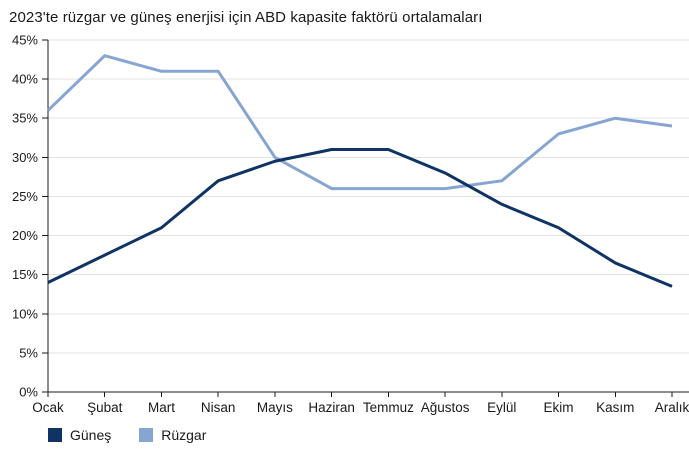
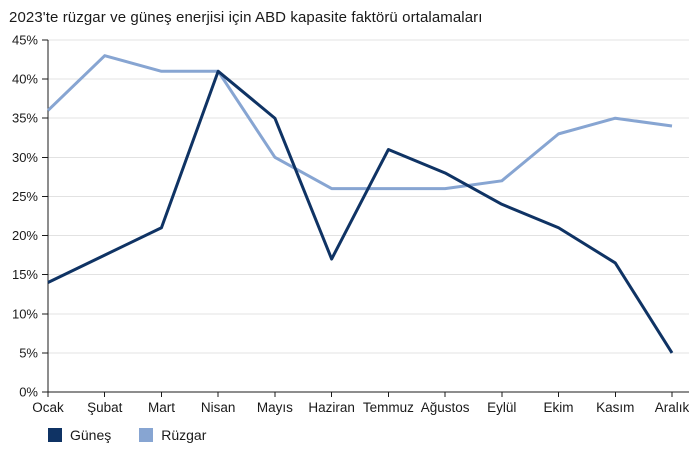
Güneş/Nisan: 27% -> 41%
Güneş/Mayıs: 30% -> 35%
Güneş/Haziran: 31% -> 17%
Güneş/Aralık: 14% -> 5%
